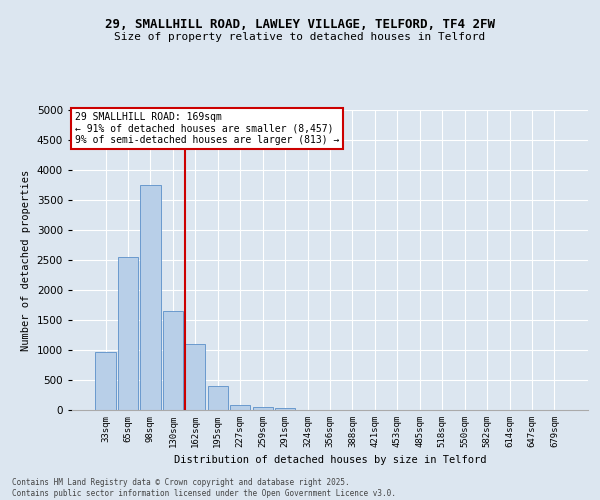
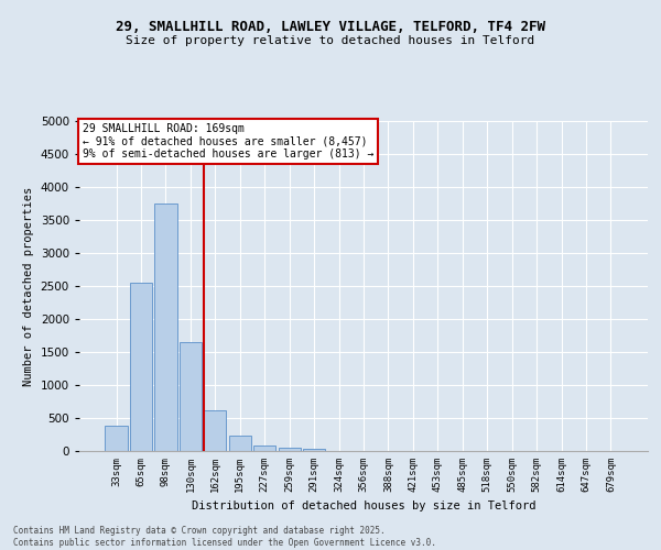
33sqm: 960 -> 380
162sqm: 1100 -> 620
195sqm: 400 -> 230
